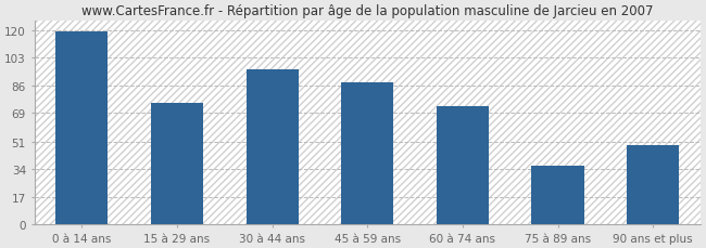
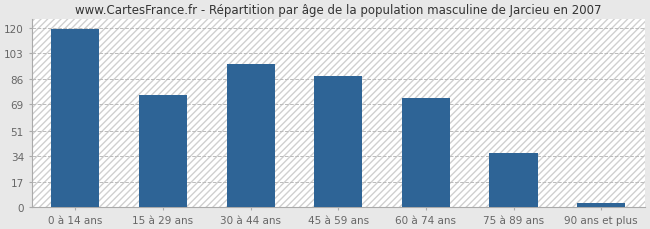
90 ans et plus: 49 -> 3
